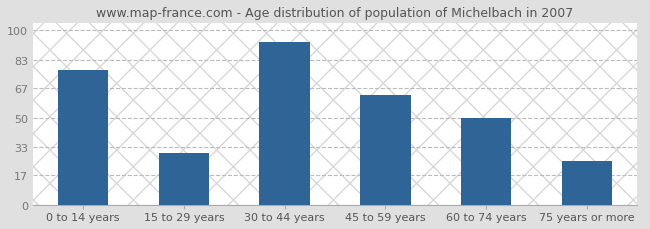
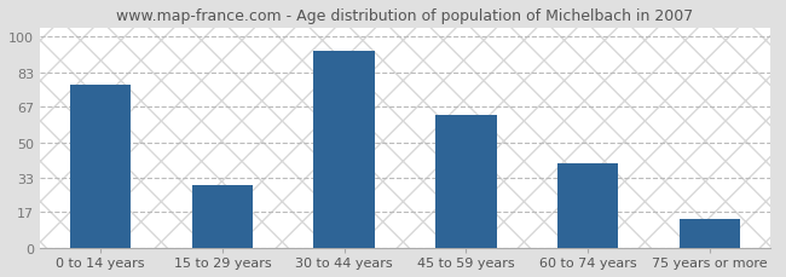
60 to 74 years: 50 -> 40
75 years or more: 25 -> 14
